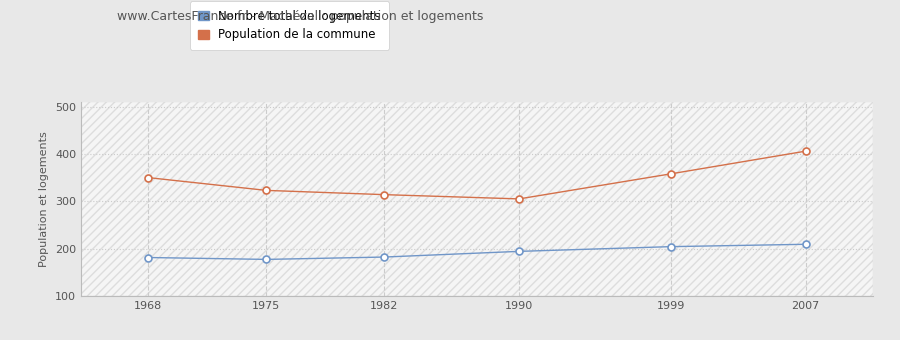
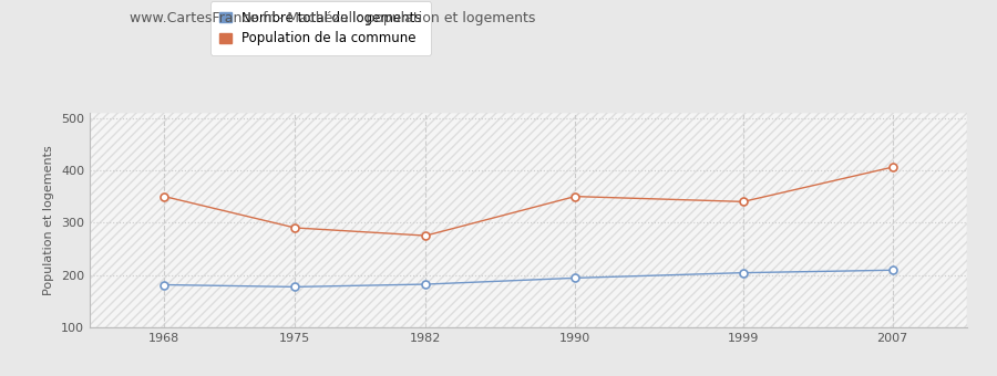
Population de la commune/1975: 323 -> 290
Population de la commune/1982: 314 -> 275
Population de la commune/1990: 305 -> 350
Population de la commune/1999: 358 -> 340
